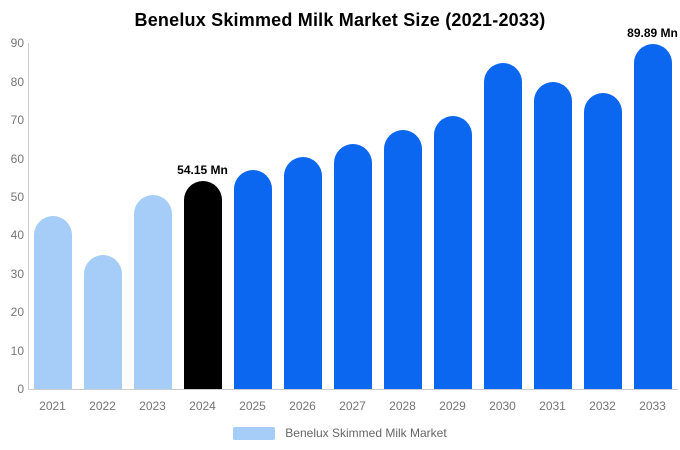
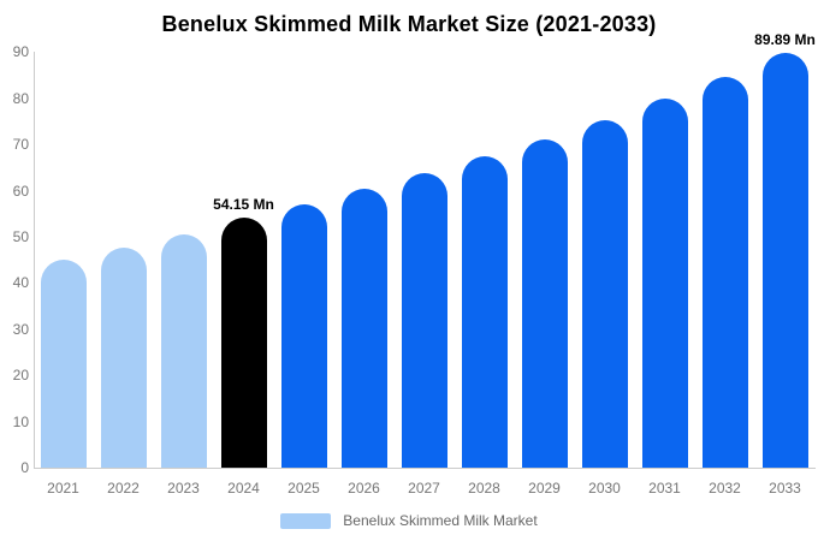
2022: 35 -> 48
2030: 85 -> 75
2032: 77 -> 84
